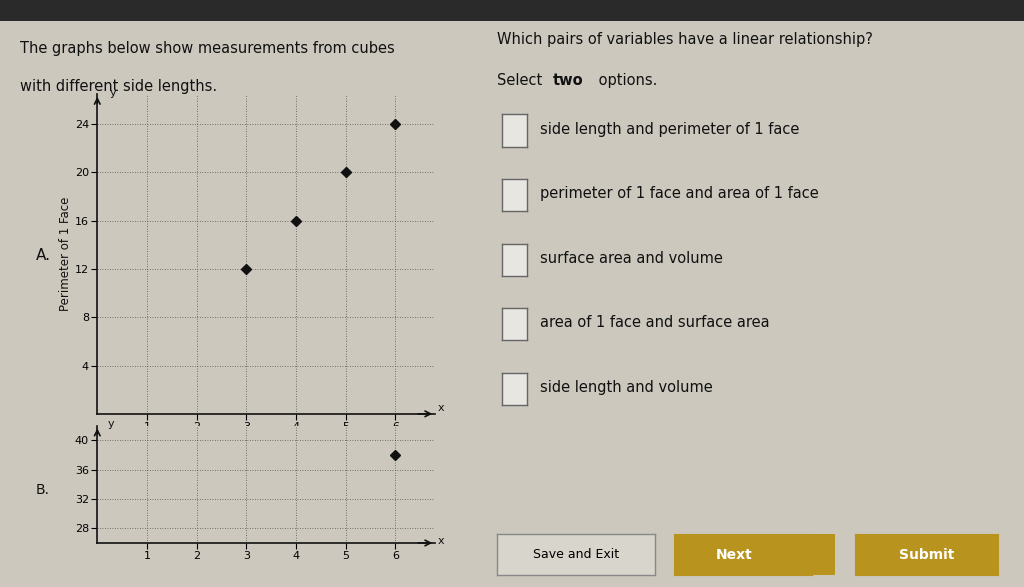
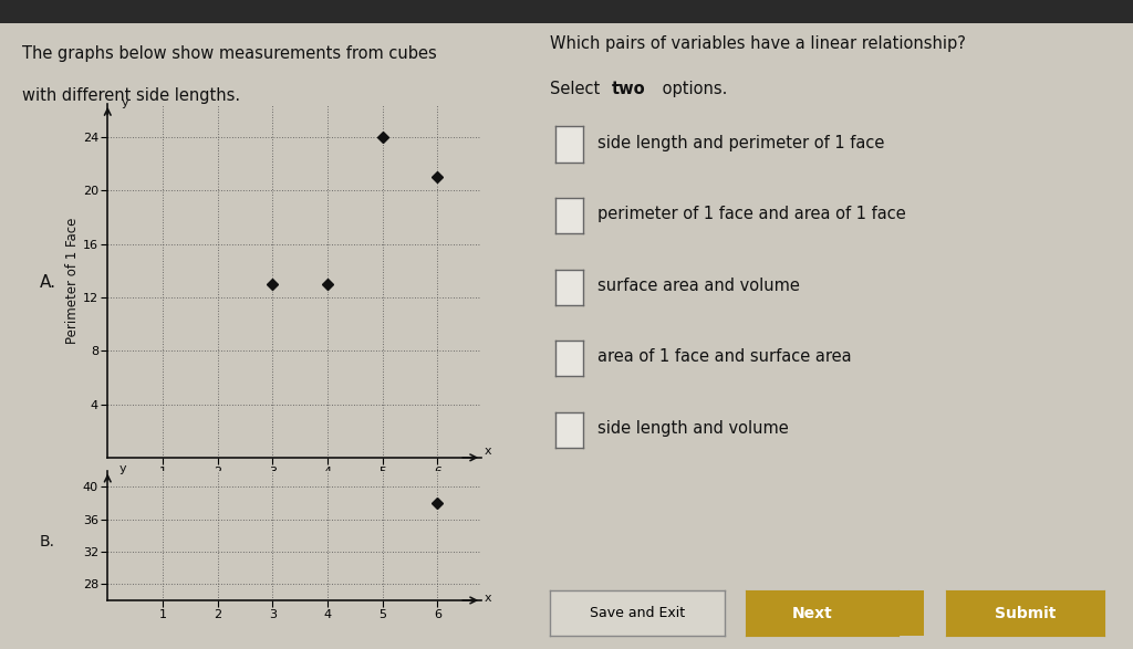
3: 12 -> 13
4: 16 -> 13
5: 20 -> 24
6: 24 -> 21
